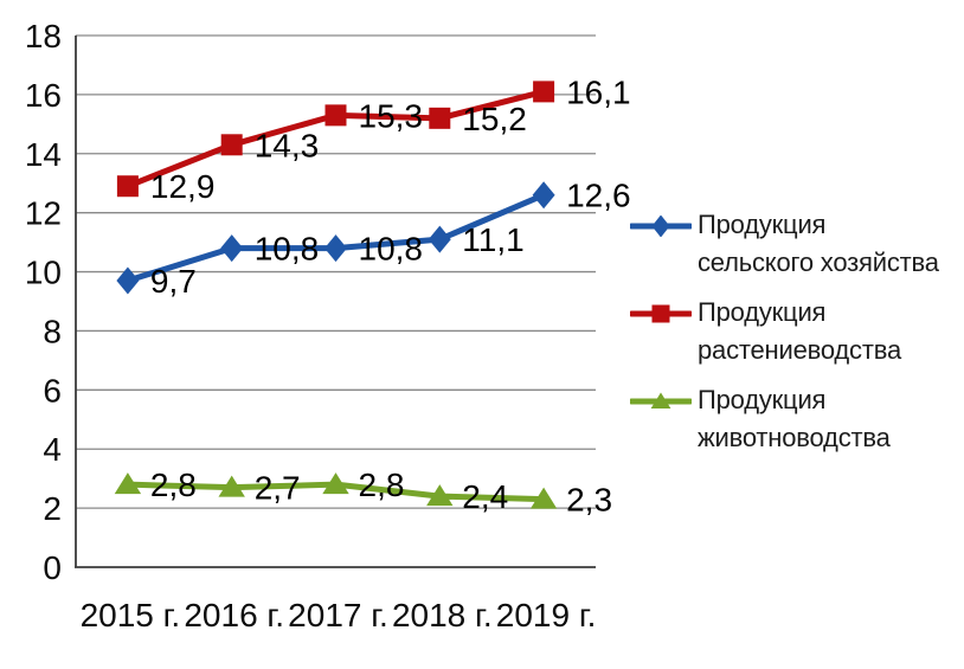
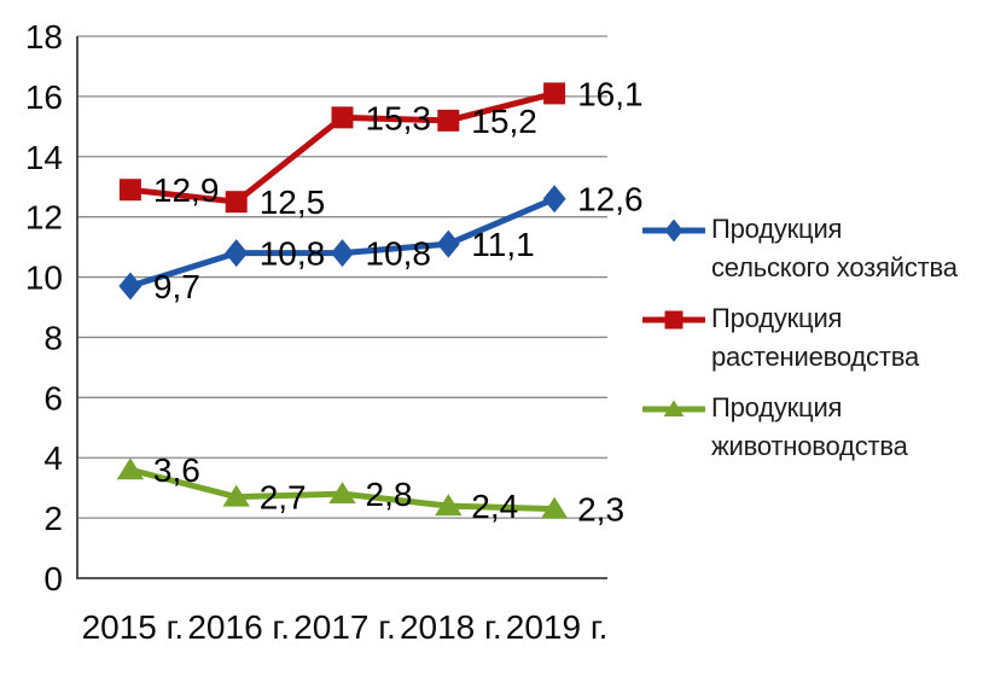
Продукция животноводства/2015 г.: 2,8 -> 3,6
Продукция растениеводства/2016 г.: 14,3 -> 12,5
